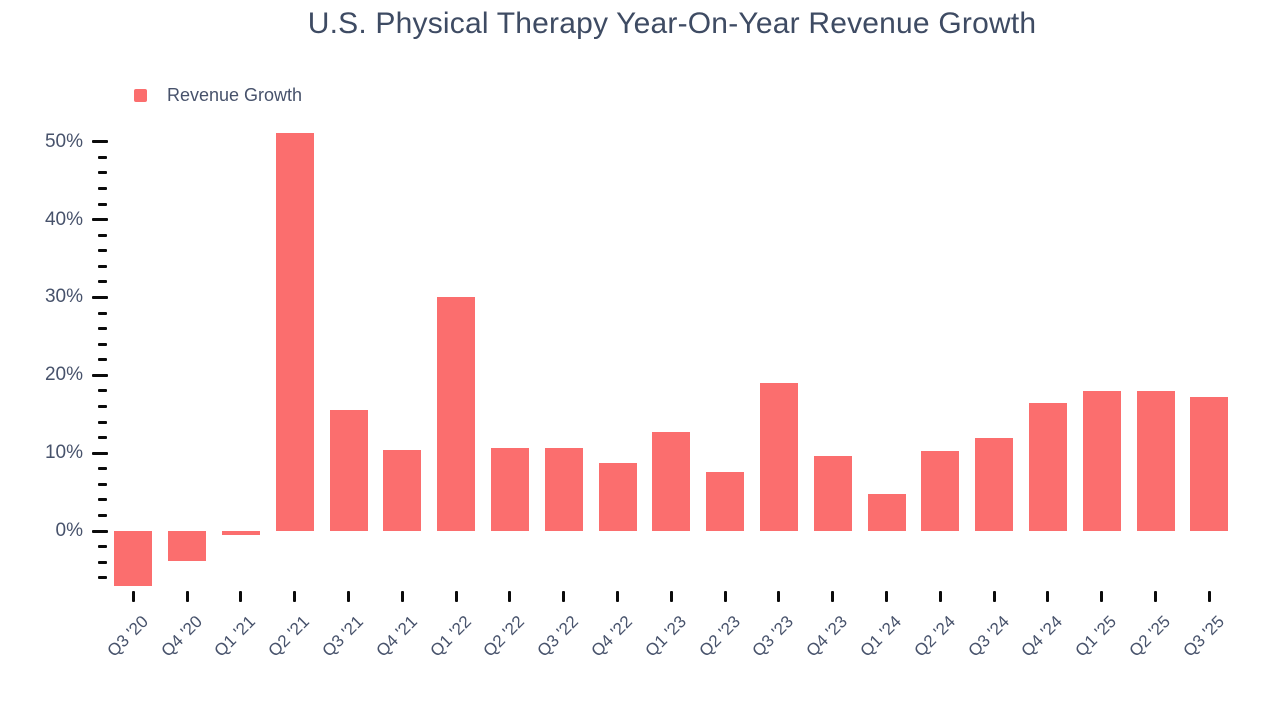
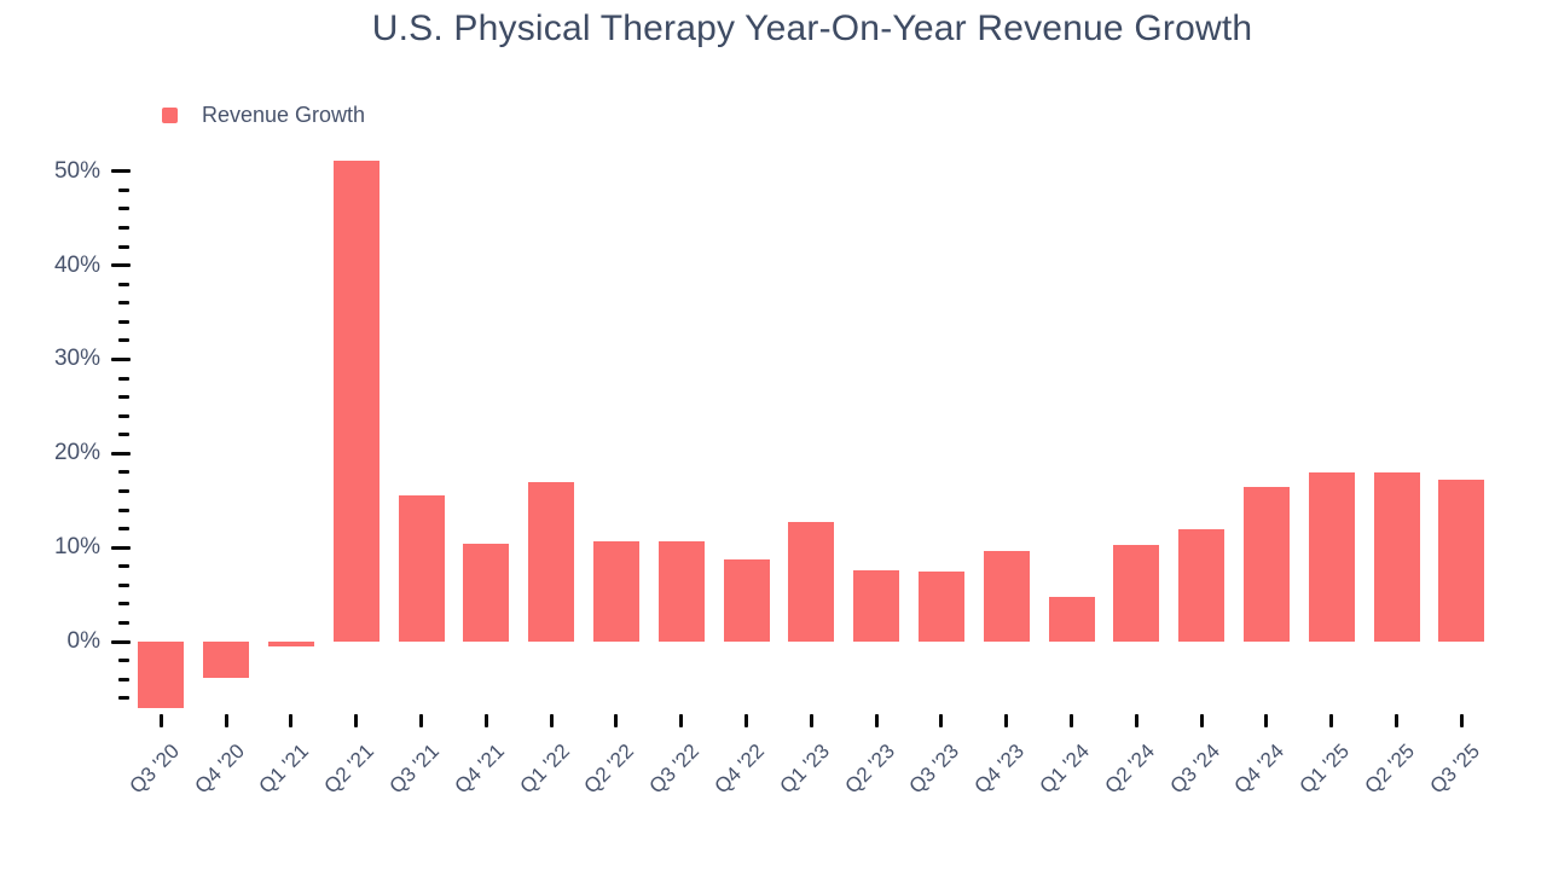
Q1 '22: 30% -> 17%
Q3 '23: 19% -> 7%
